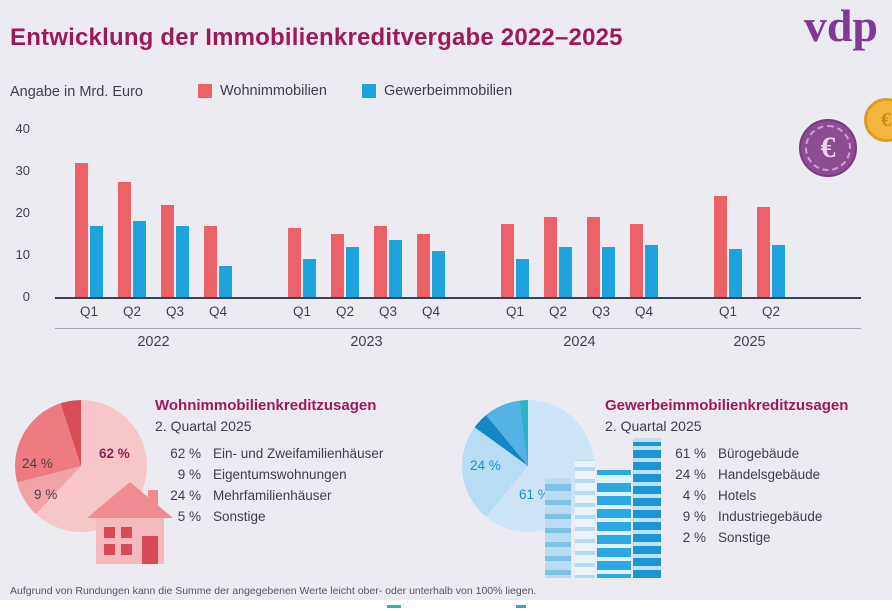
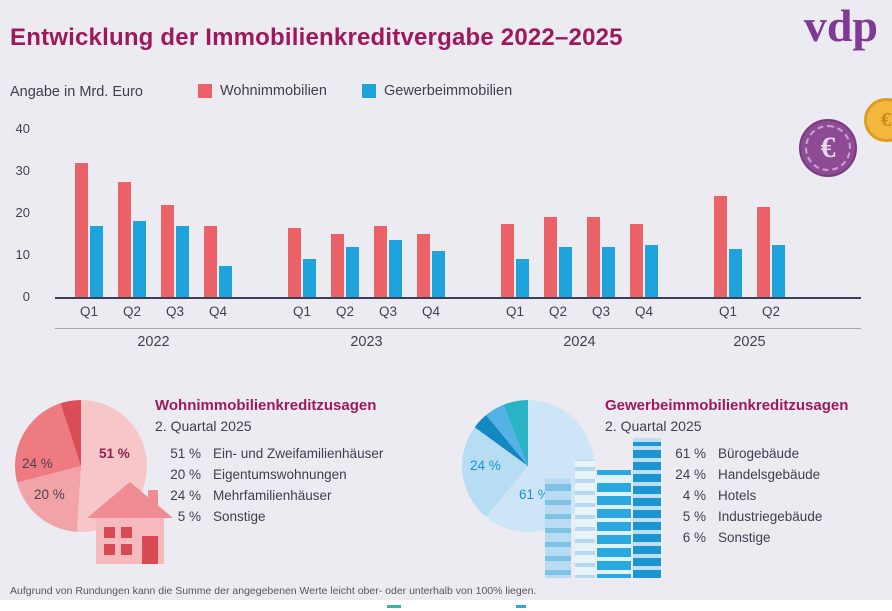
Wohnimmobilienkreditzusagen/Ein- und Zweifamilienhäuser: 62 -> 51
Wohnimmobilienkreditzusagen/Eigentumswohnungen: 9 -> 20
Gewerbeimmobilienkreditzusagen/Industriegebäude: 9 -> 5
Gewerbeimmobilienkreditzusagen/Sonstige: 2 -> 6
